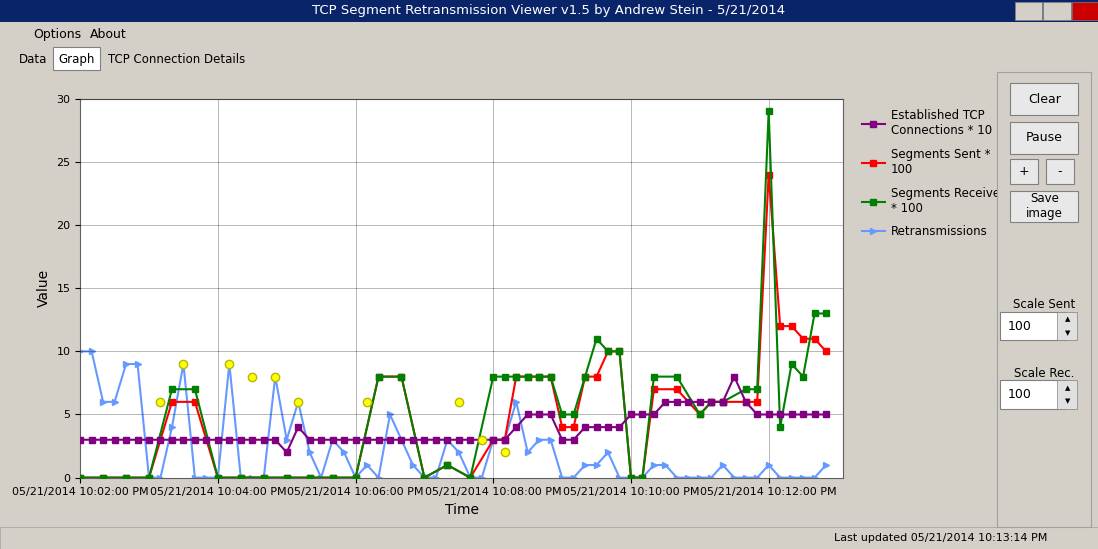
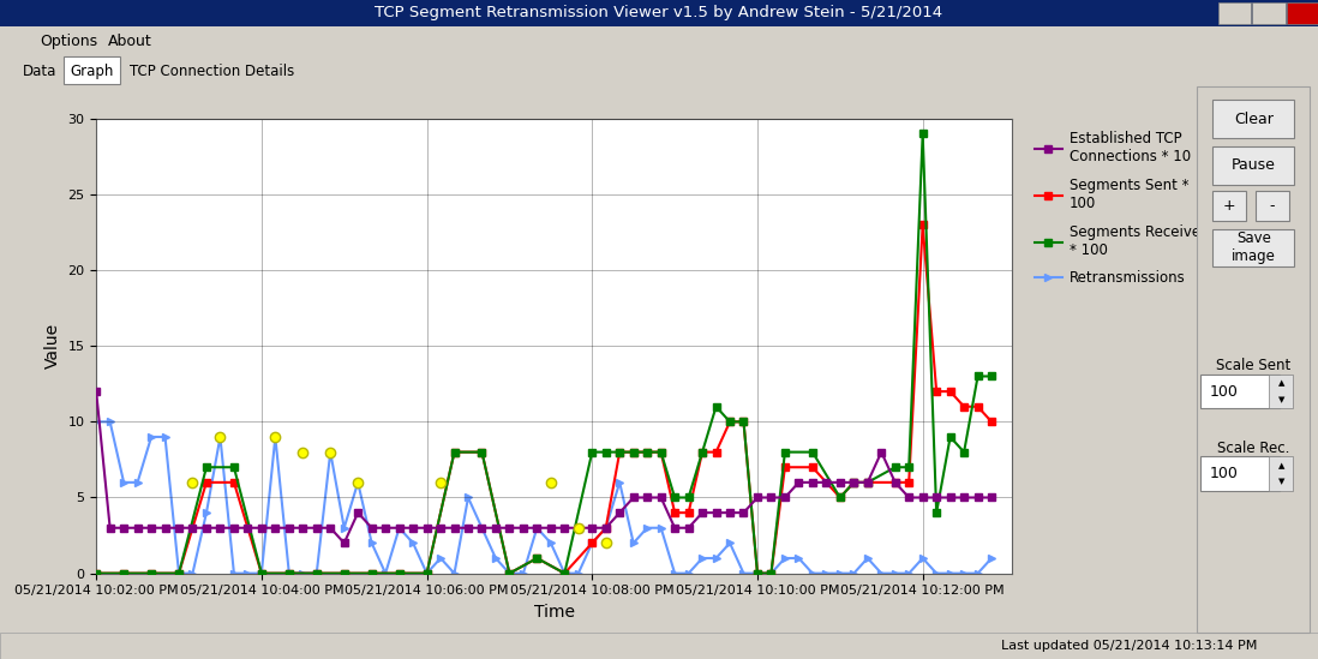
Established TCP Connections * 10/05/21/2014 10:02:00 PM: 3 -> 12
Segments Sent * 100/05/21/2014 10:08:00 PM: 3 -> 2
Retransmissions/05/21/2014 10:08:00 PM: 3 -> 2
Segments Sent * 100/05/21/2014 10:12:00 PM: 24 -> 23
